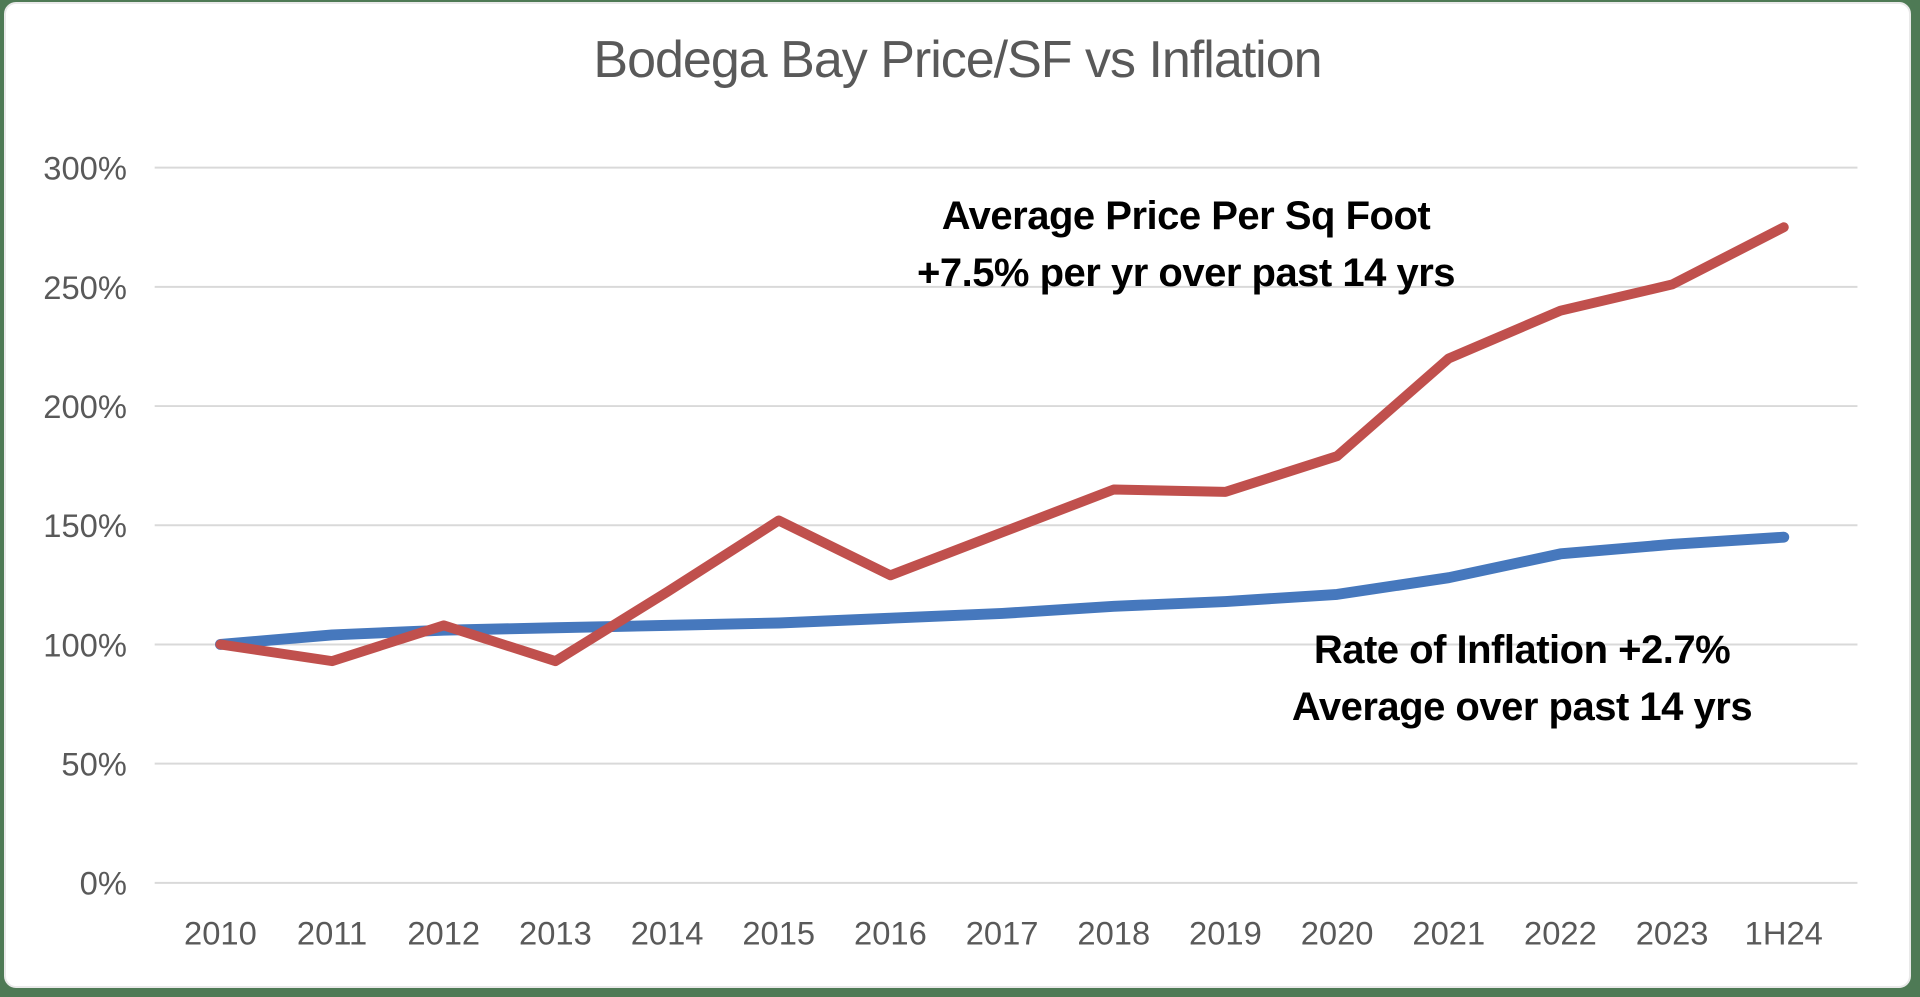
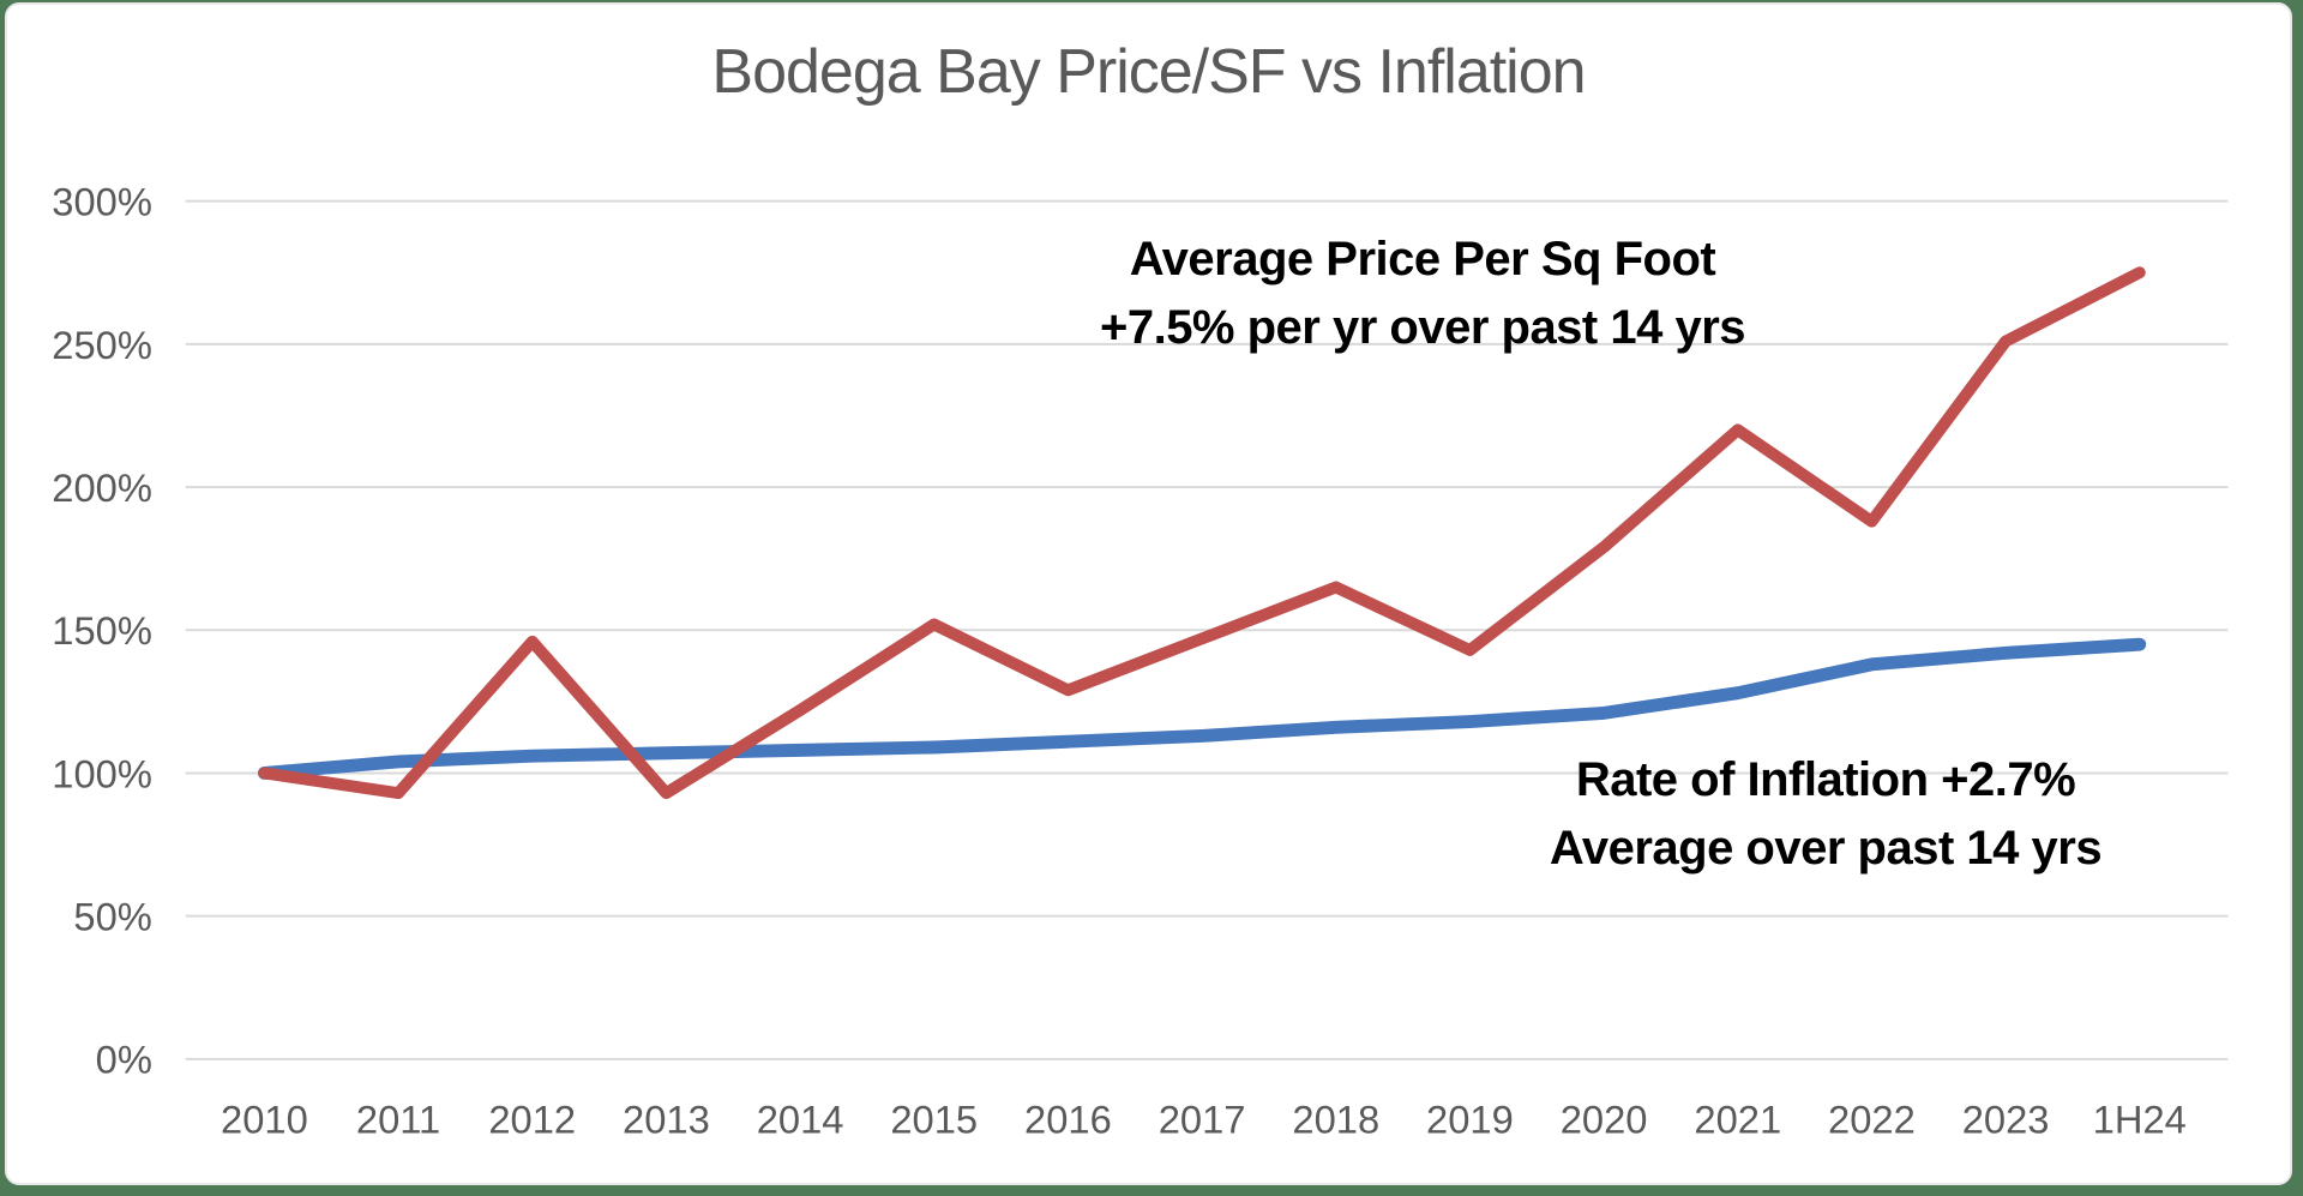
Average Price Per Sq Foot/2012: 108% -> 146%
Average Price Per Sq Foot/2019: 164% -> 143%
Average Price Per Sq Foot/2022: 240% -> 188%
